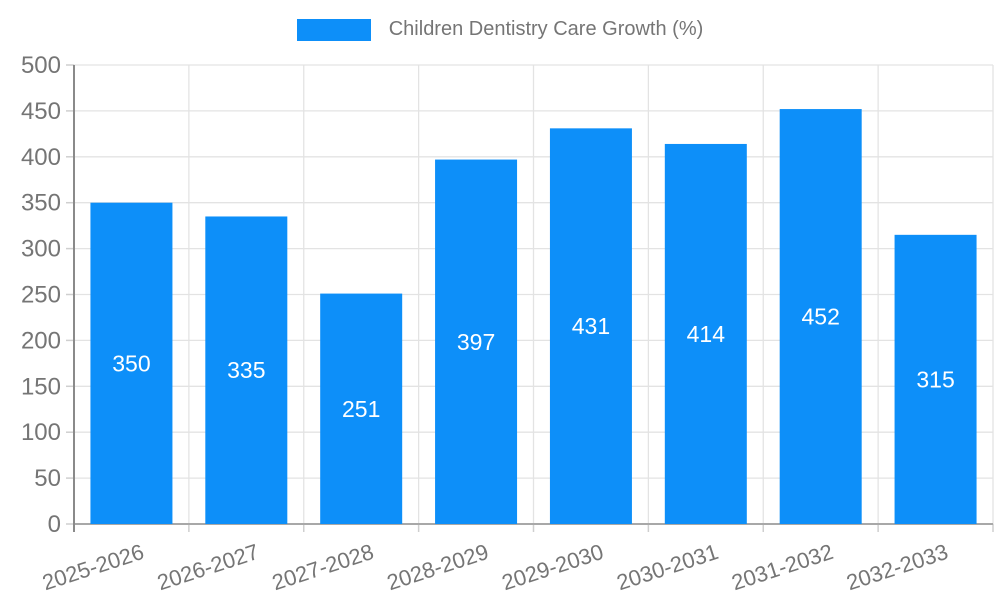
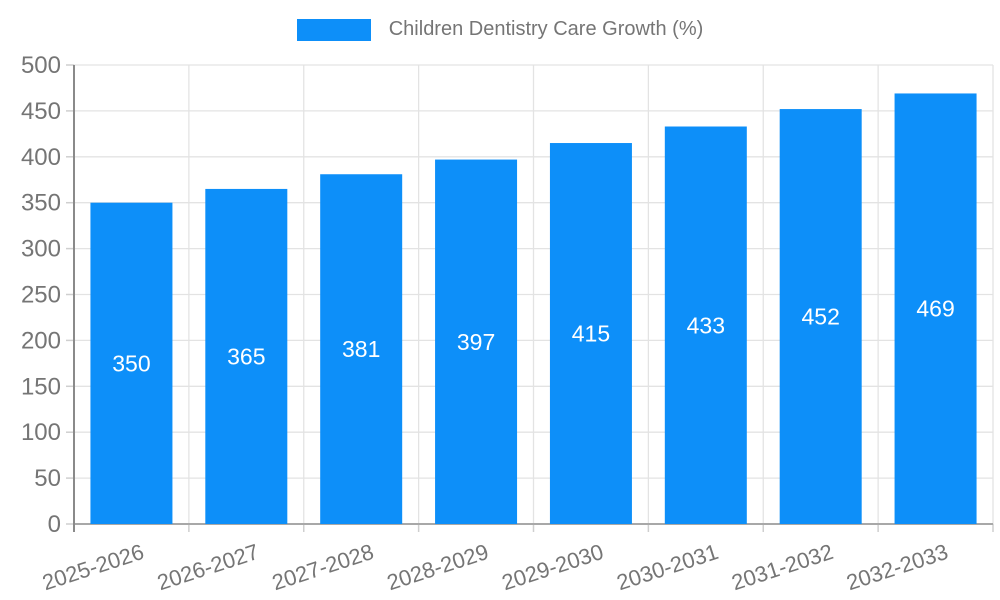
2026-2027: 335 -> 365
2027-2028: 251 -> 381
2029-2030: 431 -> 415
2030-2031: 414 -> 433
2032-2033: 315 -> 469
